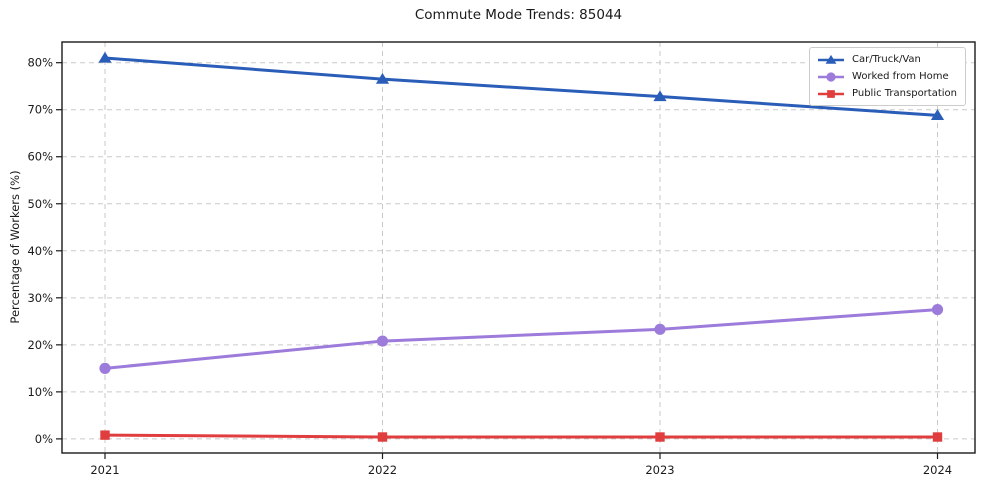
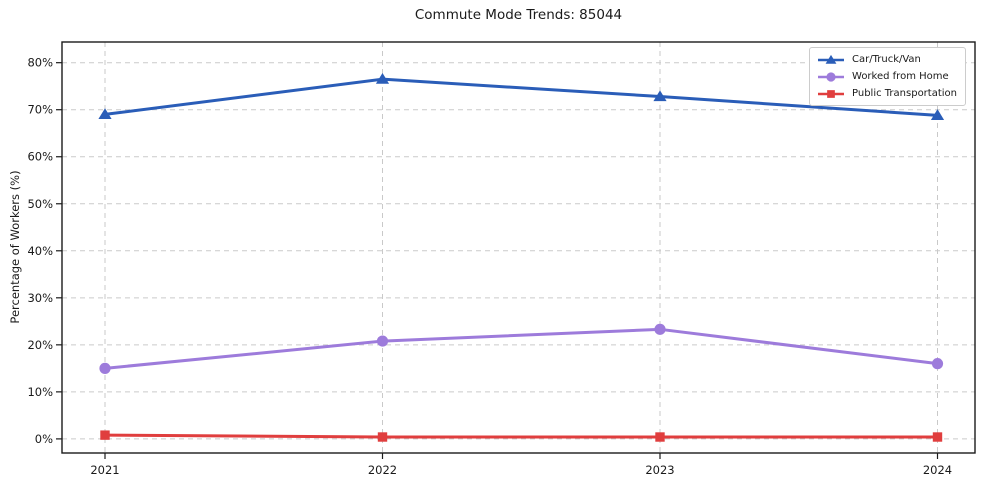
Car/Truck/Van/2021: 81% -> 69%
Worked from Home/2024: 28% -> 16%
